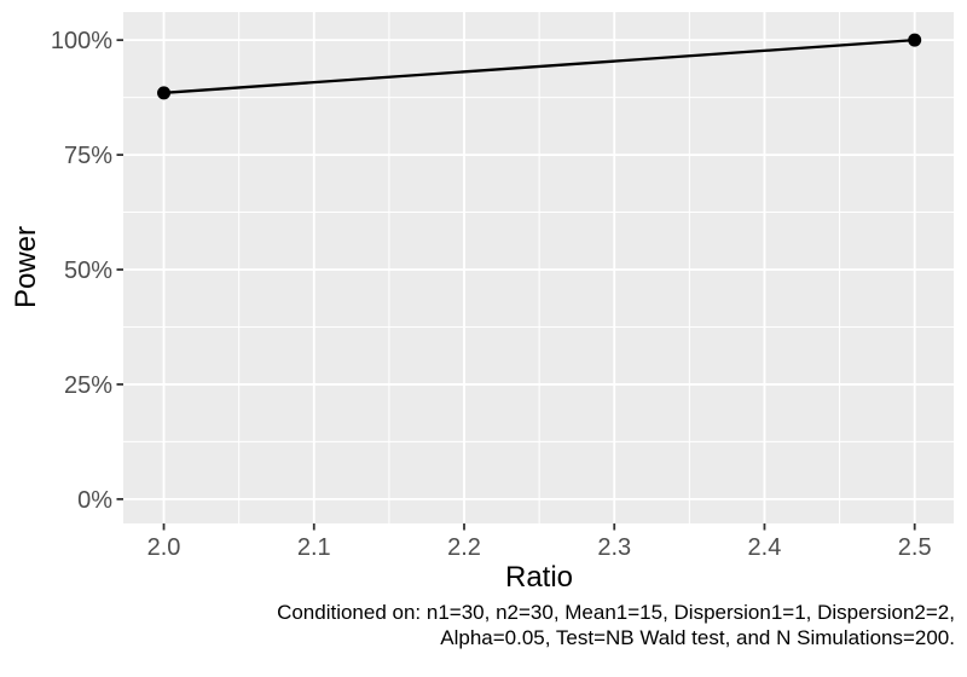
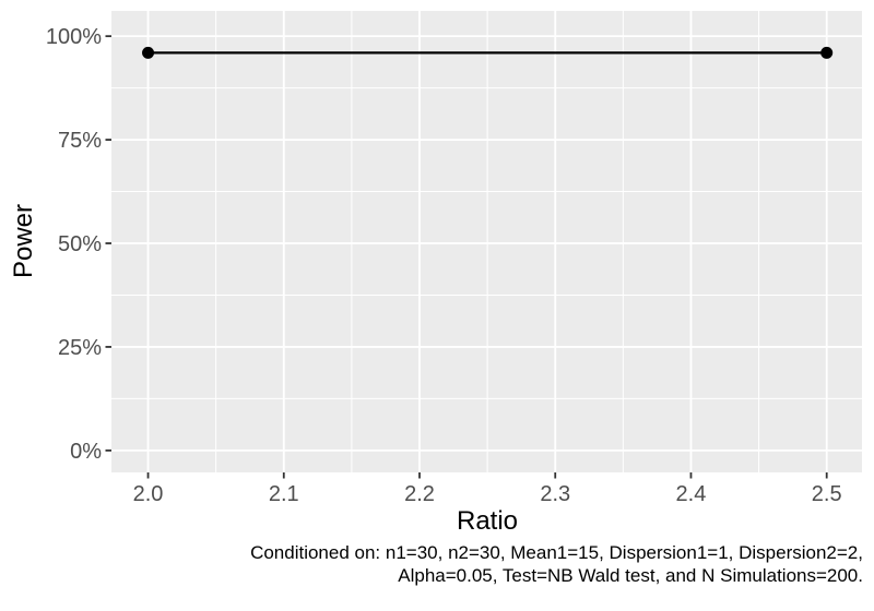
2.0: 88% -> 96%
2.5: 100% -> 96%
